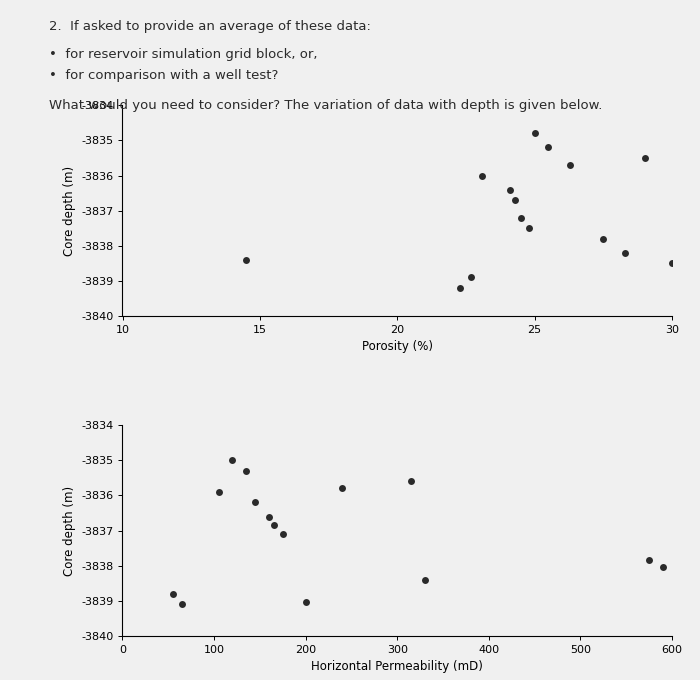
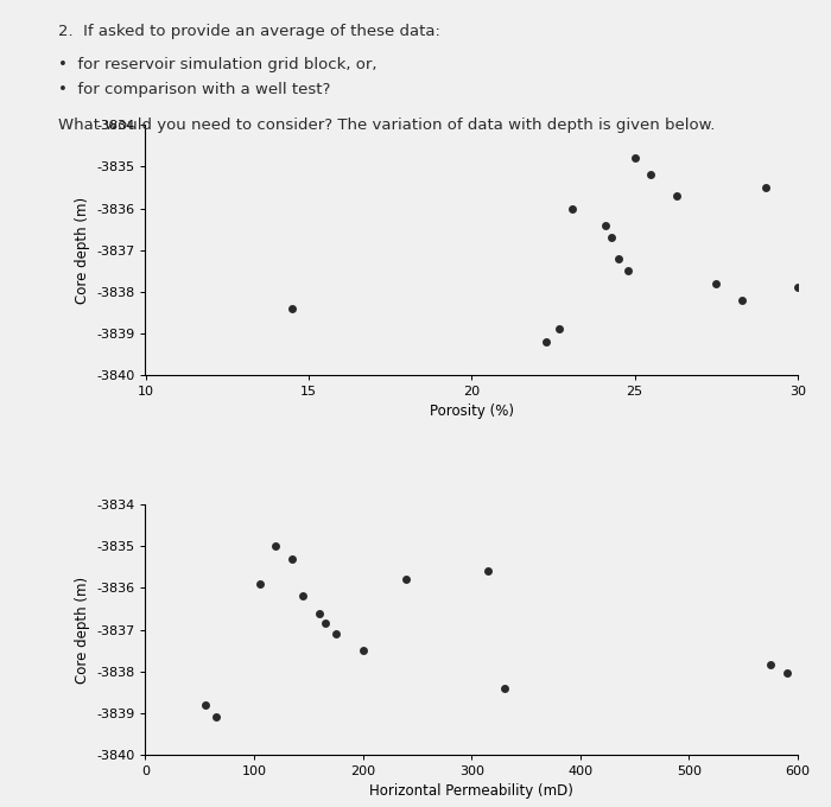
30: -3838.5 -> -3837.9
200: -3839.05 -> -3837.50
